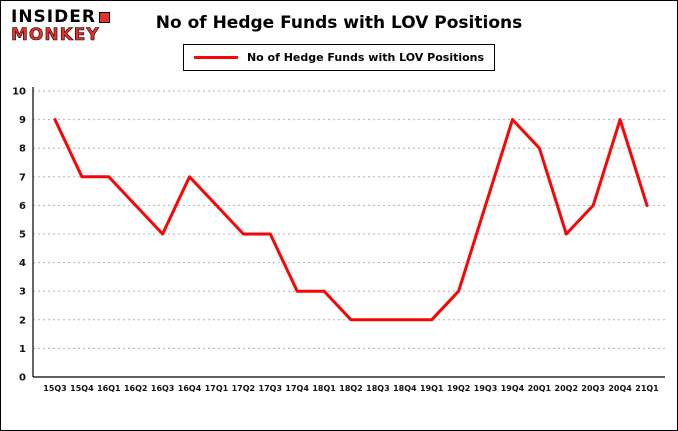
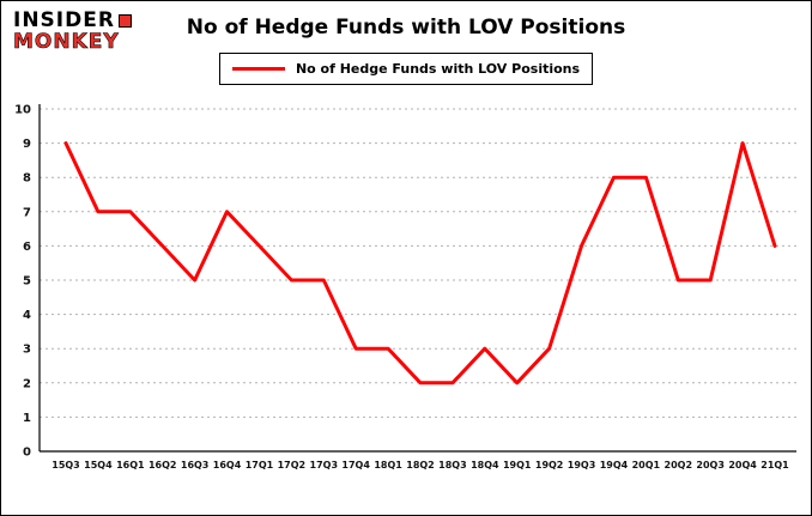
18Q4: 2 -> 3
19Q4: 9 -> 8
20Q3: 6 -> 5
